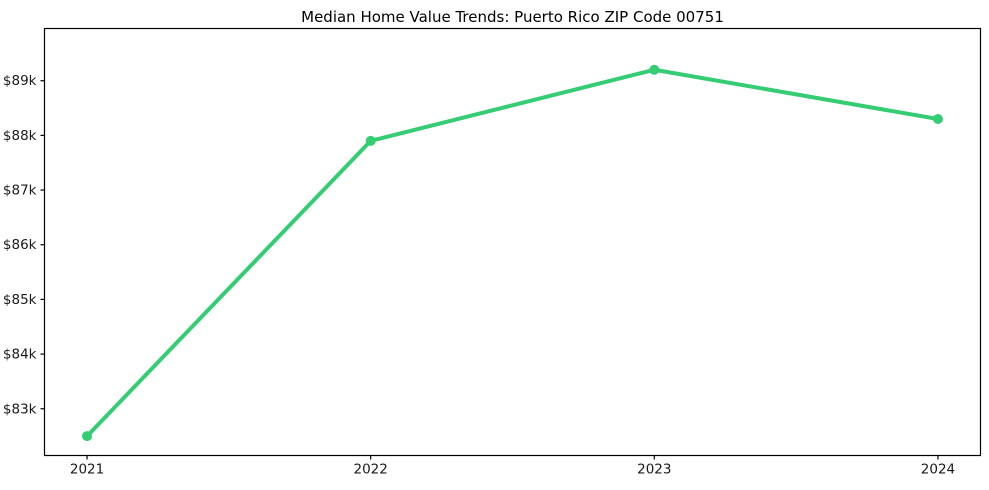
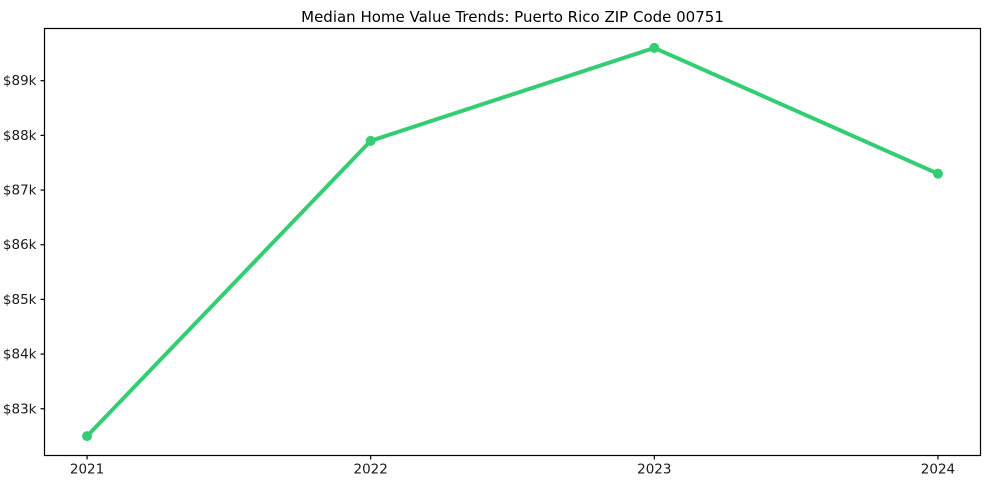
2023: $89.2k -> $89.6k
2024: $88.3k -> $87.3k
